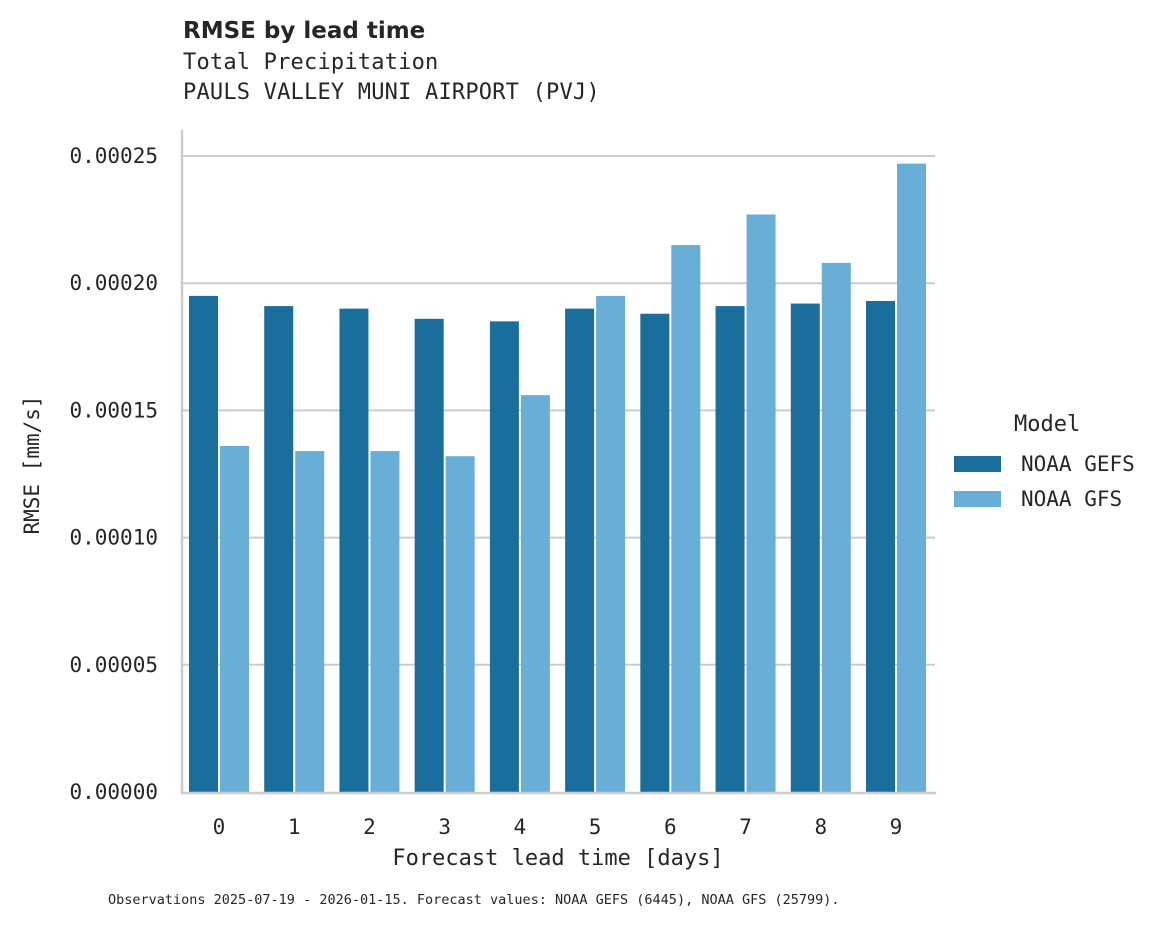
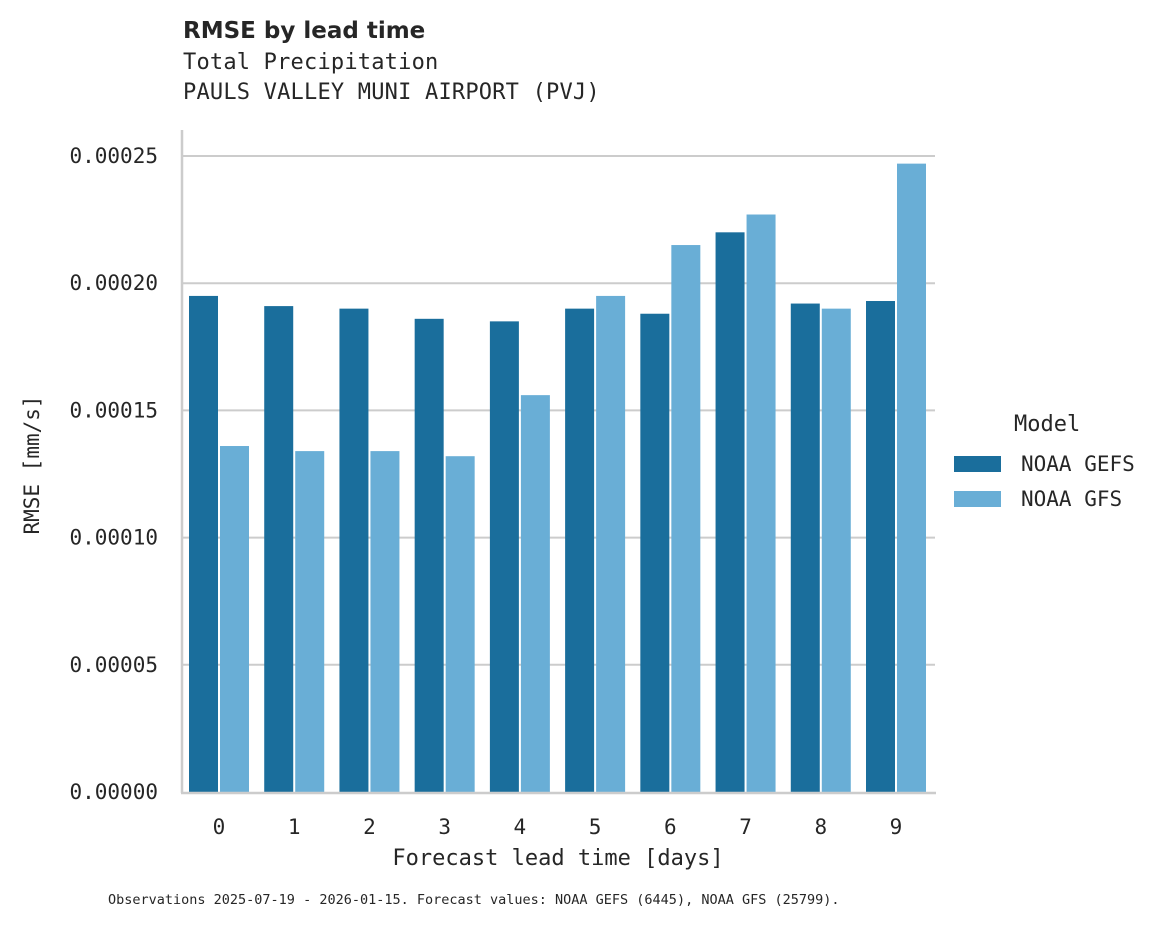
NOAA GEFS/7: 0.000191 -> 0.000220
NOAA GFS/8: 0.000208 -> 0.000190
